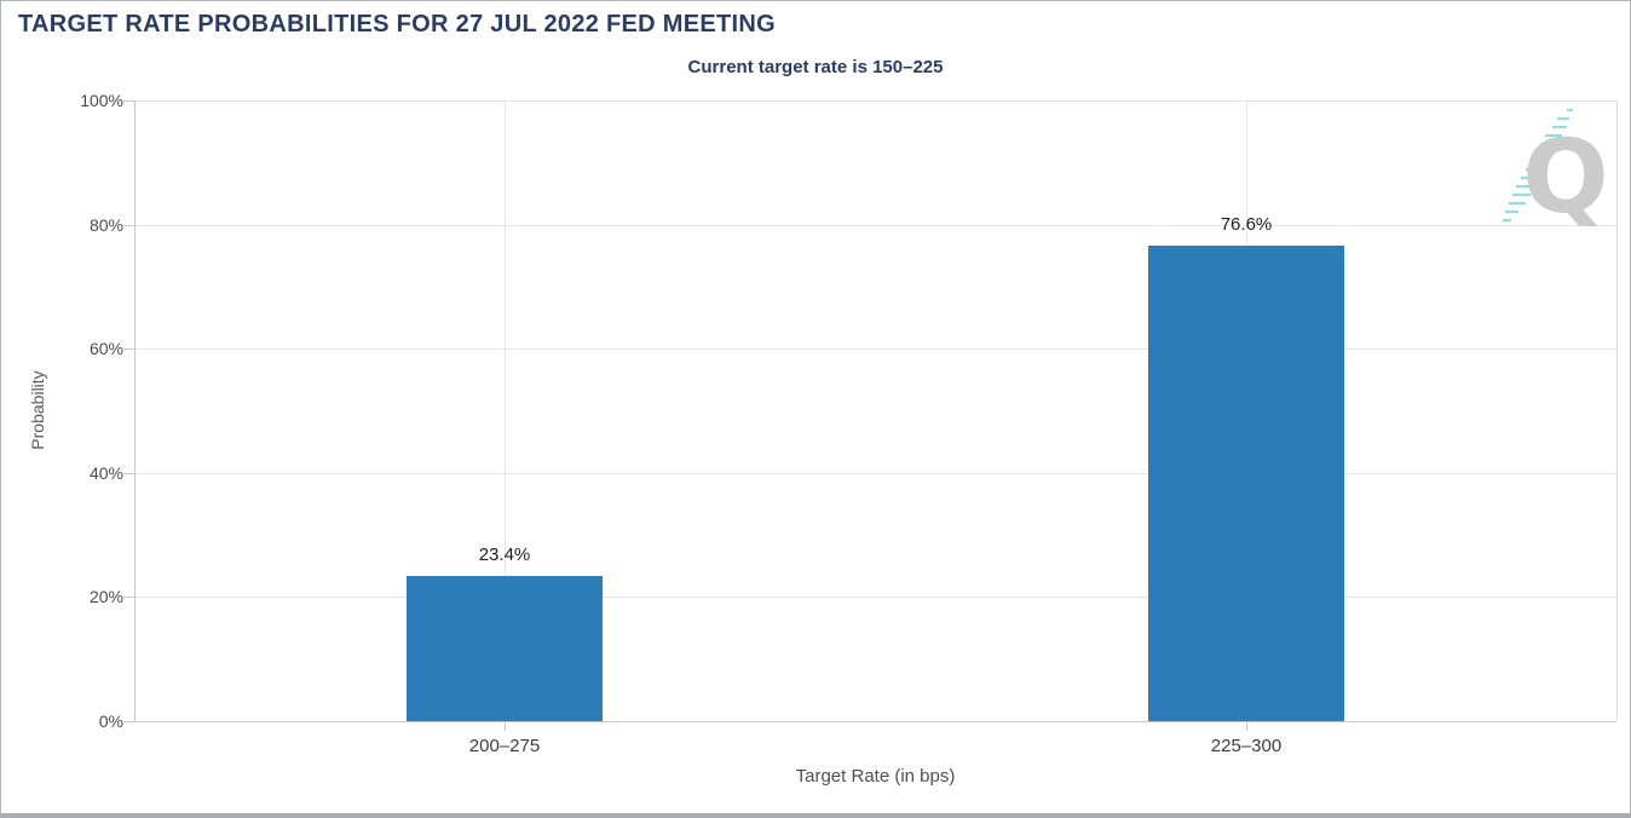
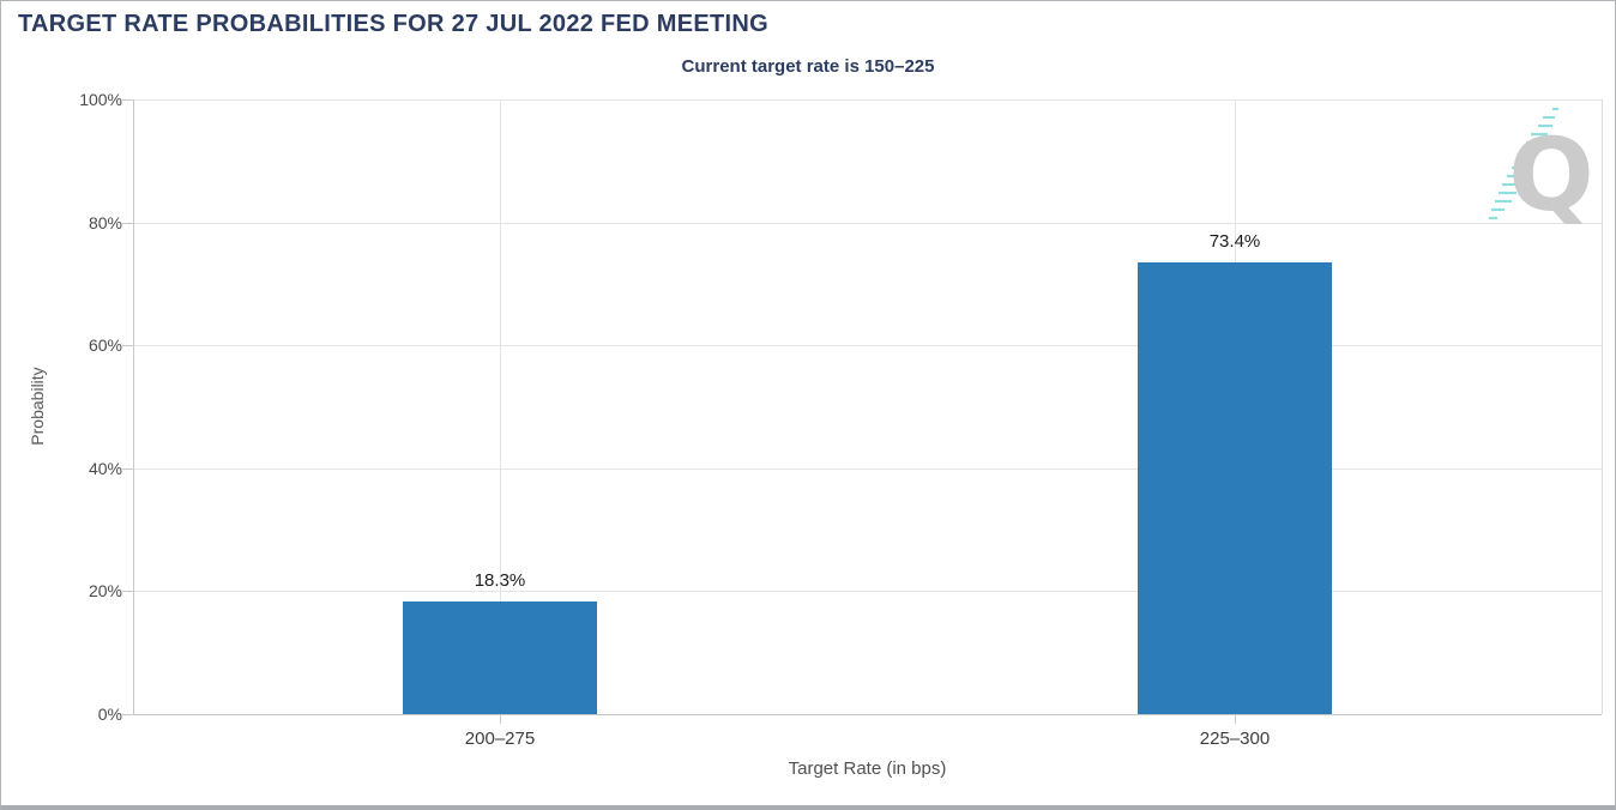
200–275: 23.4% -> 18.3%
225–300: 76.6% -> 73.4%
